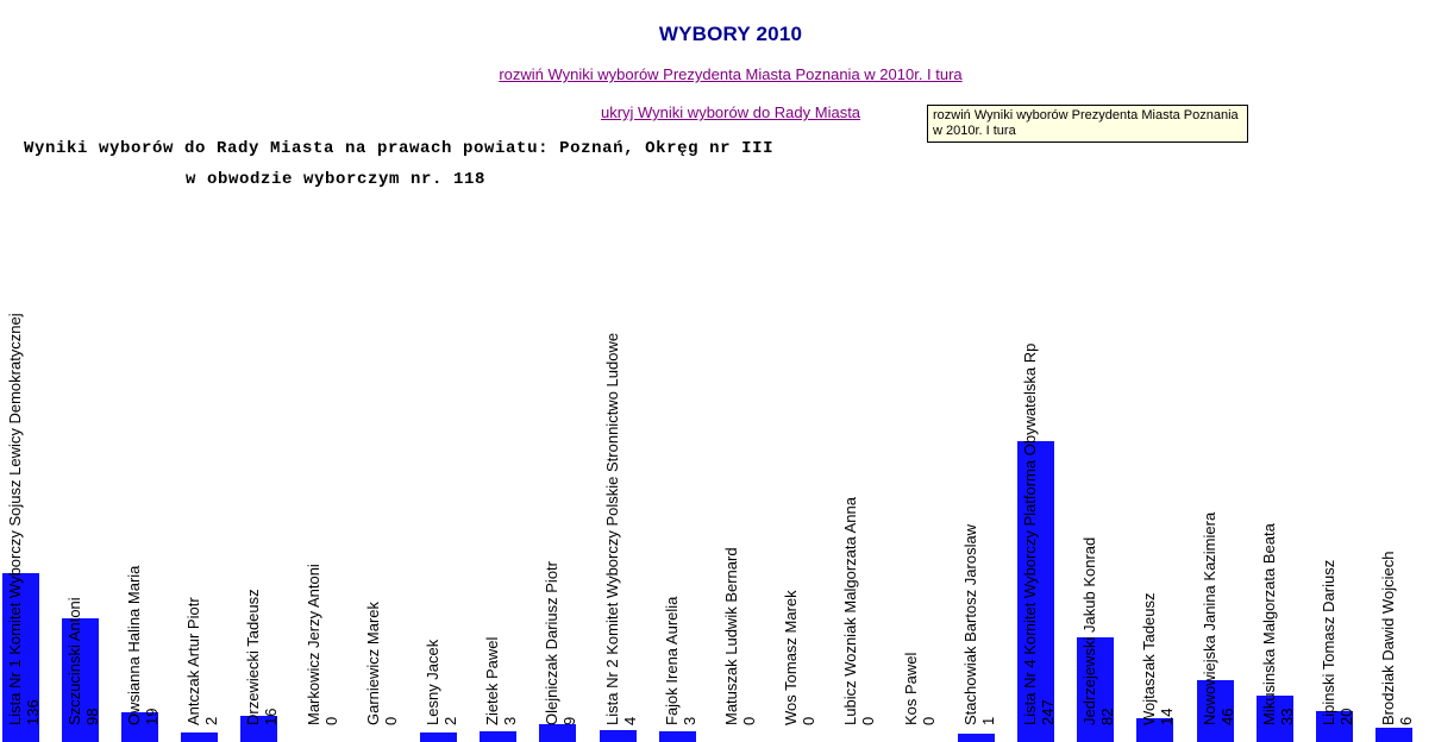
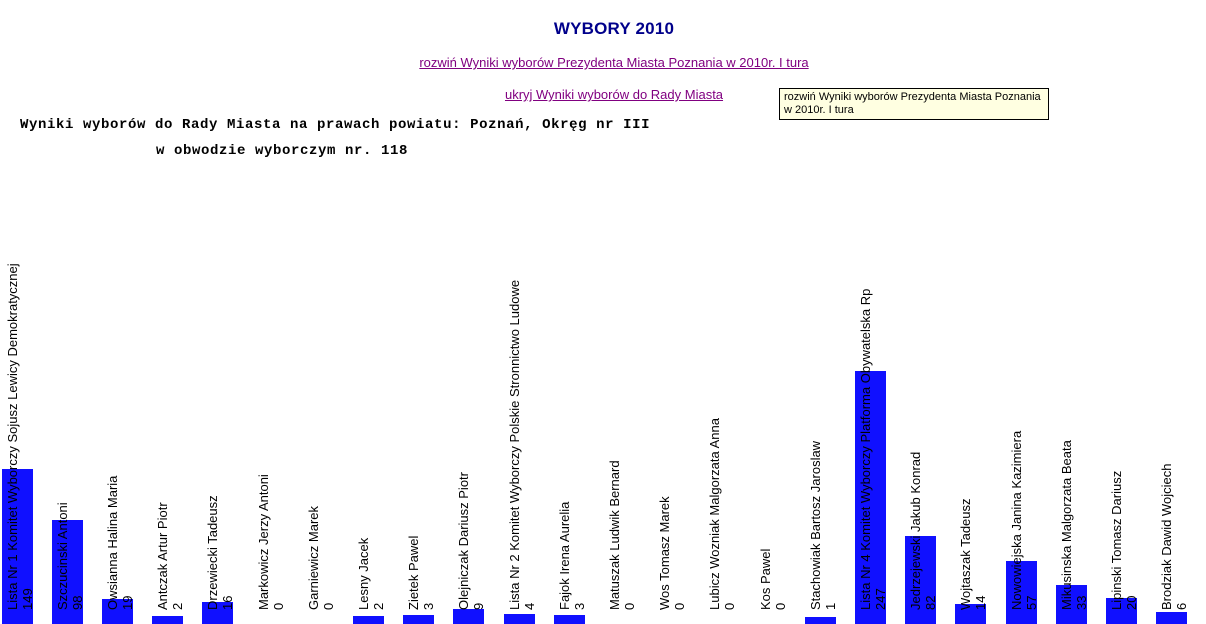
Lista Nr 1 Komitet Wyborczy Sojusz Lewicy Demokratycznej: 136 -> 149
Nowowiejska Janina Kazimiera: 46 -> 57
